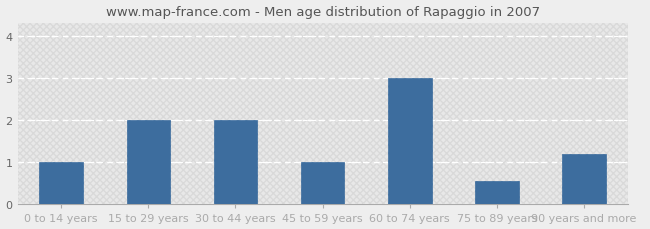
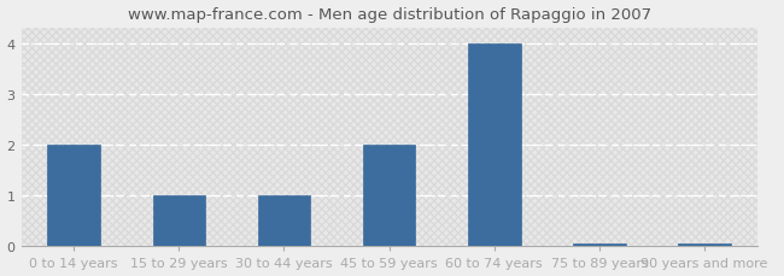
0 to 14 years: 1.00 -> 2.00
15 to 29 years: 2.00 -> 1.00
30 to 44 years: 2.00 -> 1.00
45 to 59 years: 1.00 -> 2.00
60 to 74 years: 3.00 -> 4.00
75 to 89 years: 0.55 -> 0.05
90 years and more: 1.20 -> 0.05
